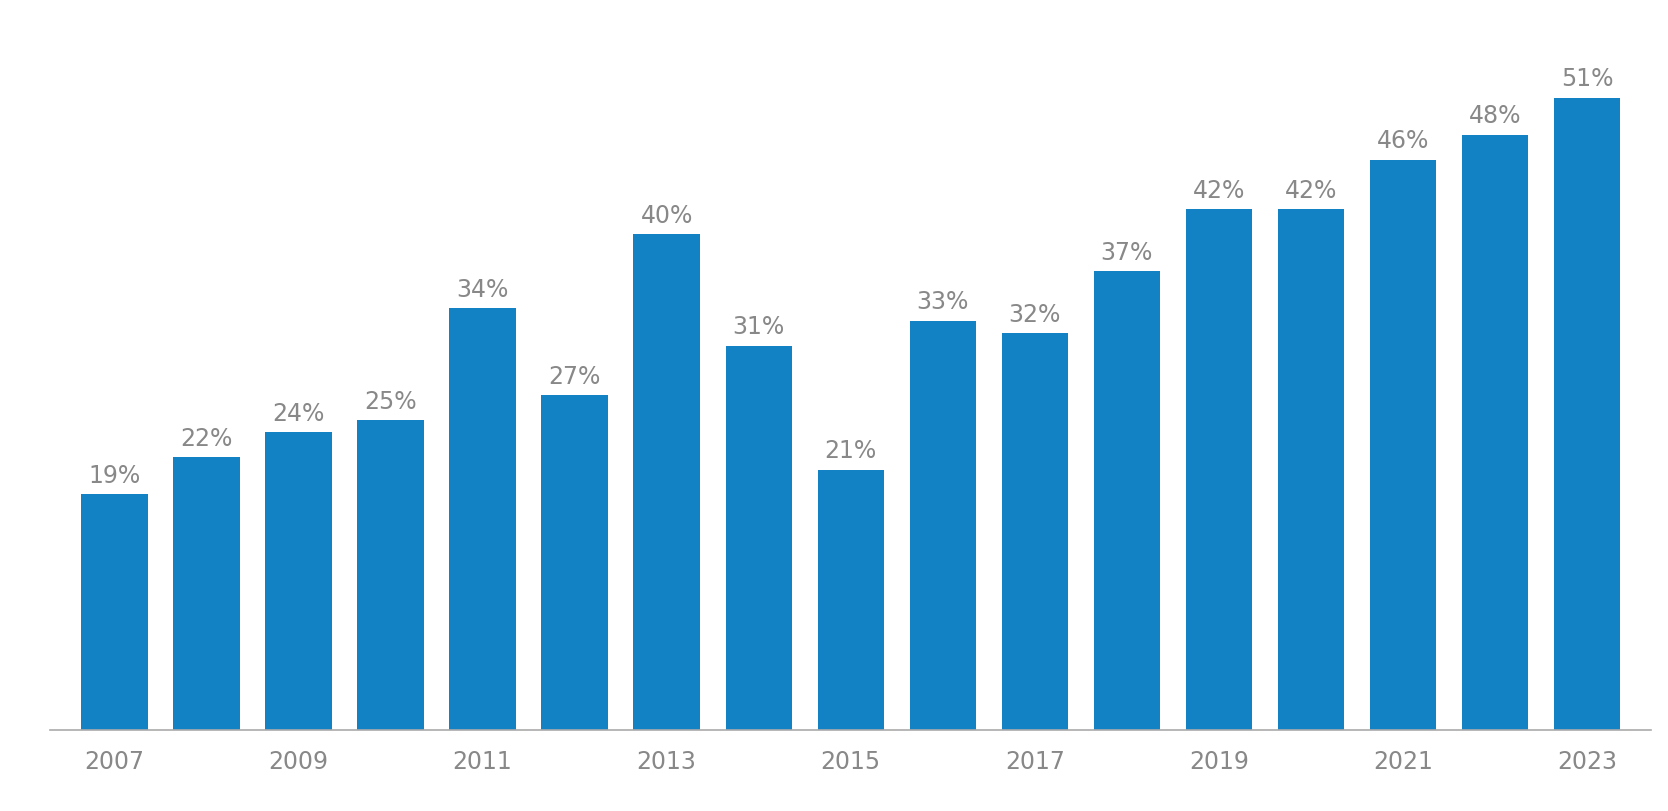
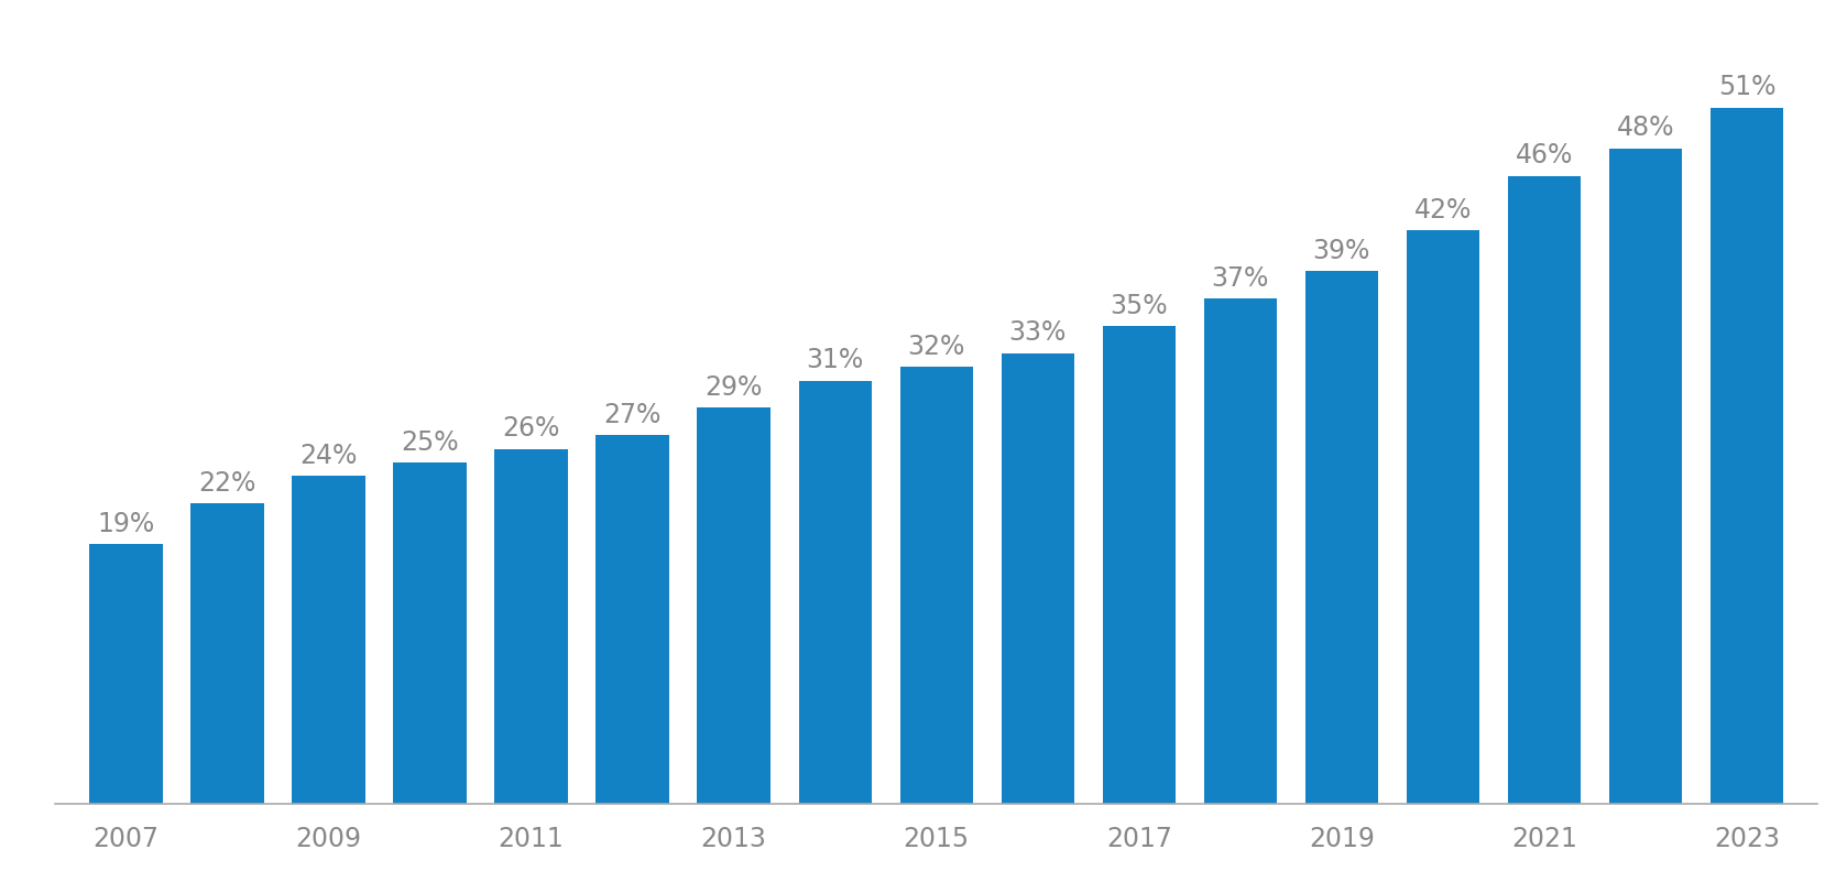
2011: 34% -> 26%
2013: 40% -> 29%
2015: 21% -> 32%
2017: 32% -> 35%
2019: 42% -> 39%
